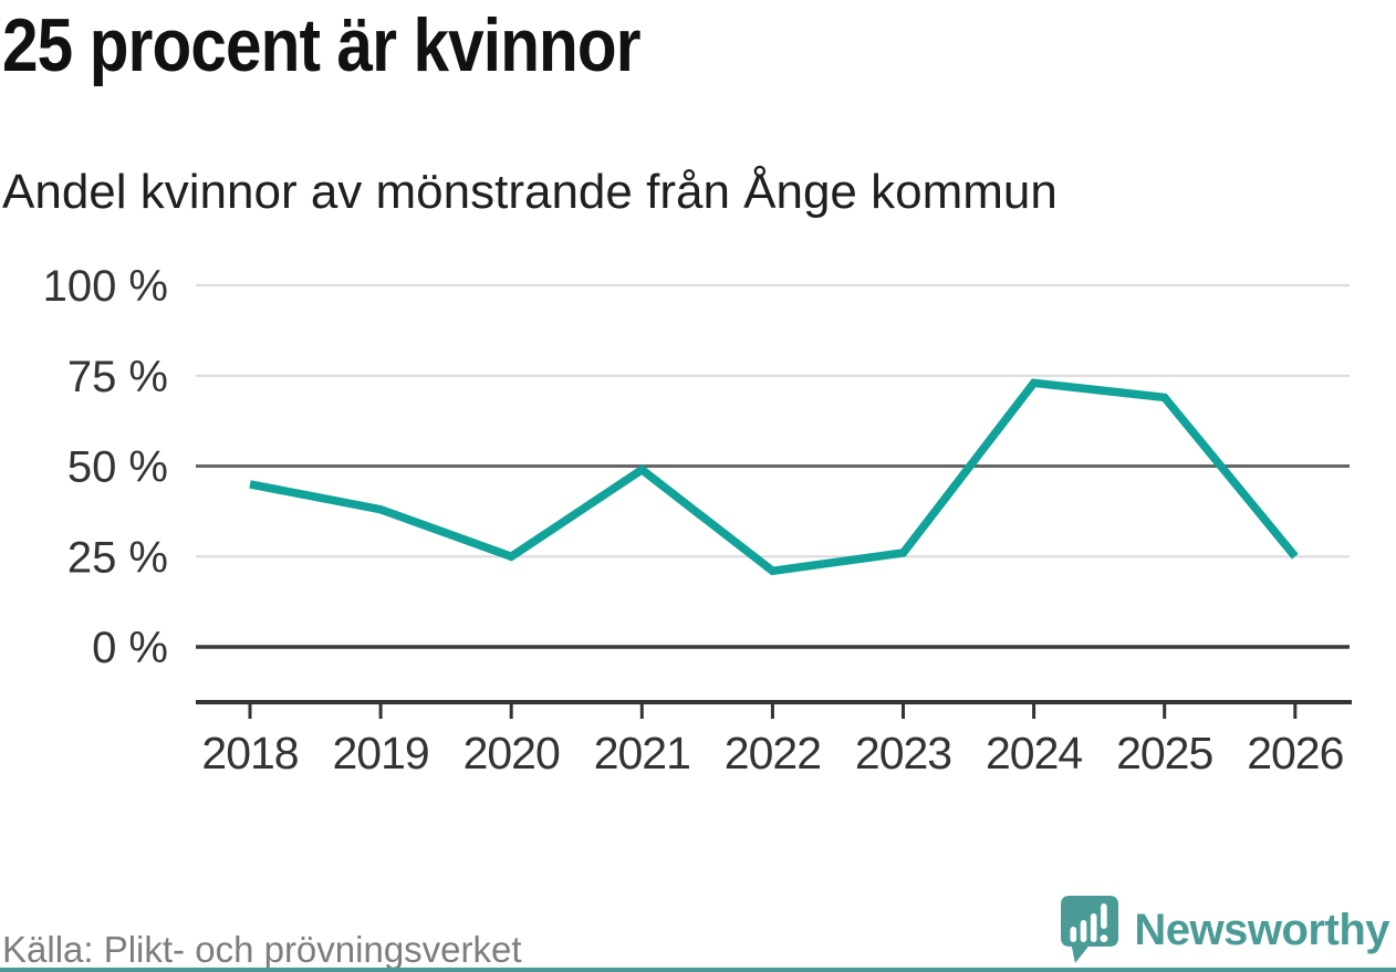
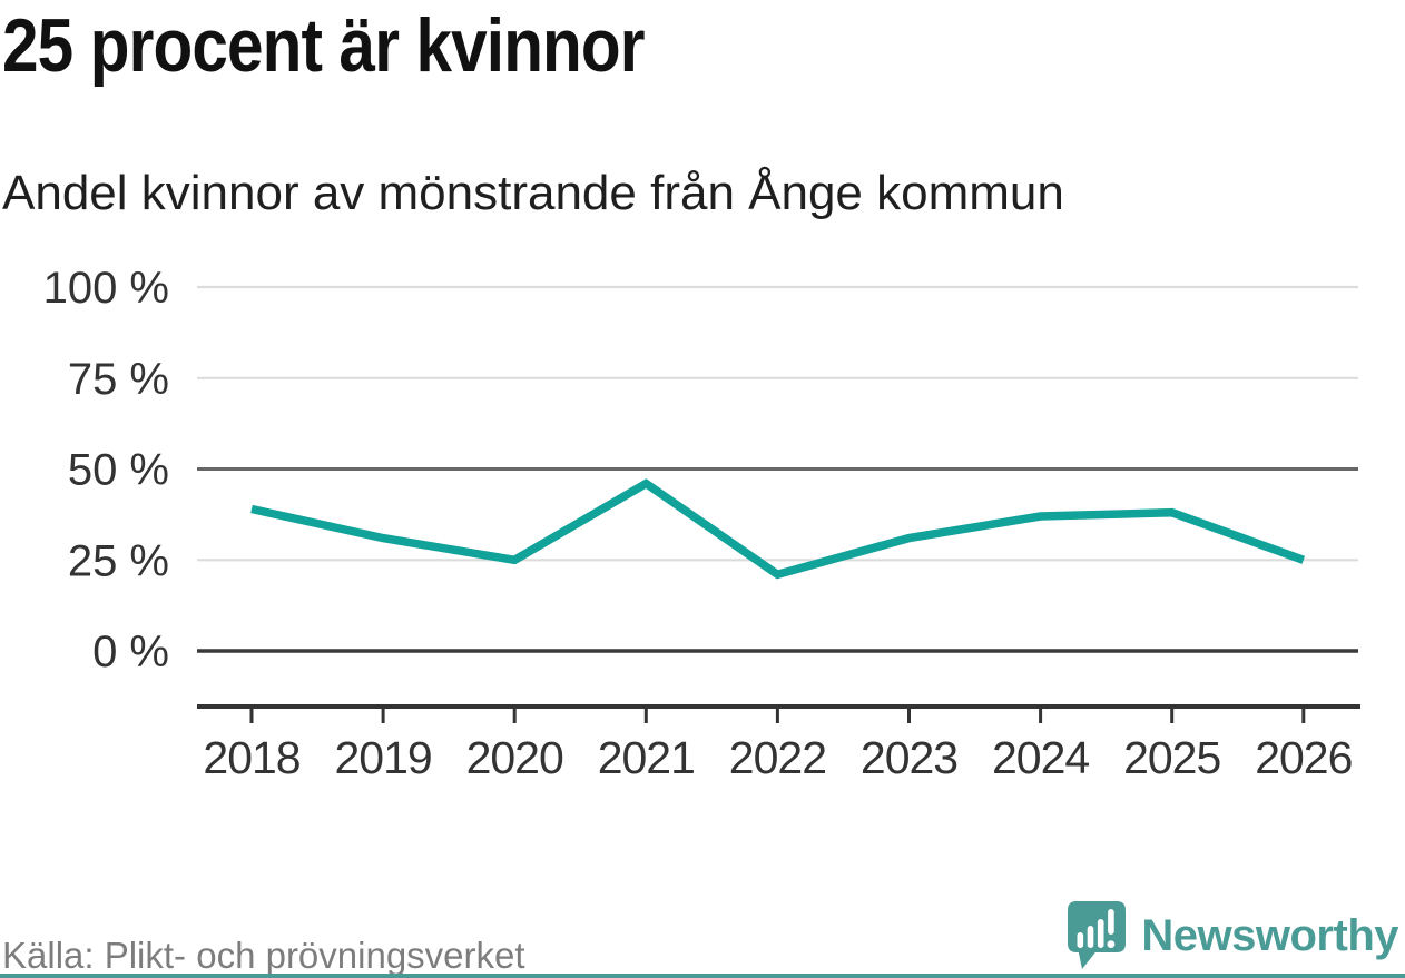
2018: 45% -> 39%
2019: 38% -> 31%
2021: 49% -> 46%
2023: 26% -> 31%
2024: 73% -> 37%
2025: 69% -> 38%
